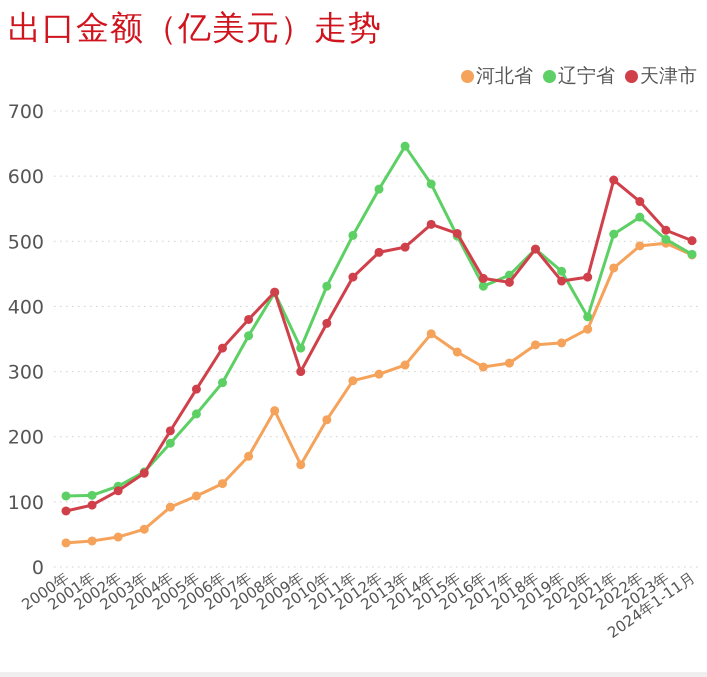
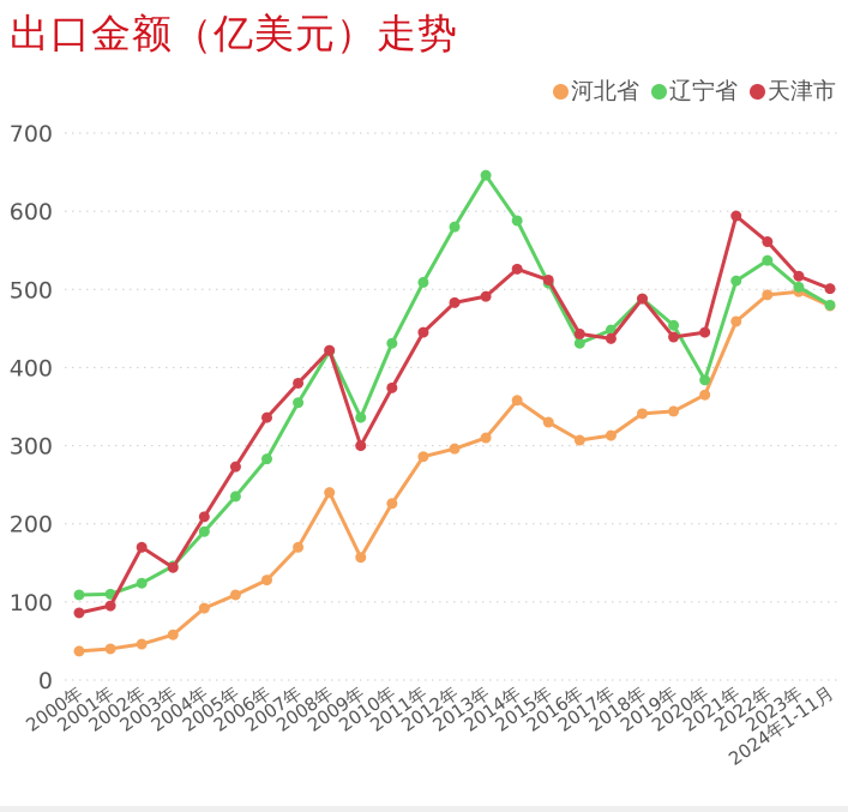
天津市/2002年: 120 -> 170
